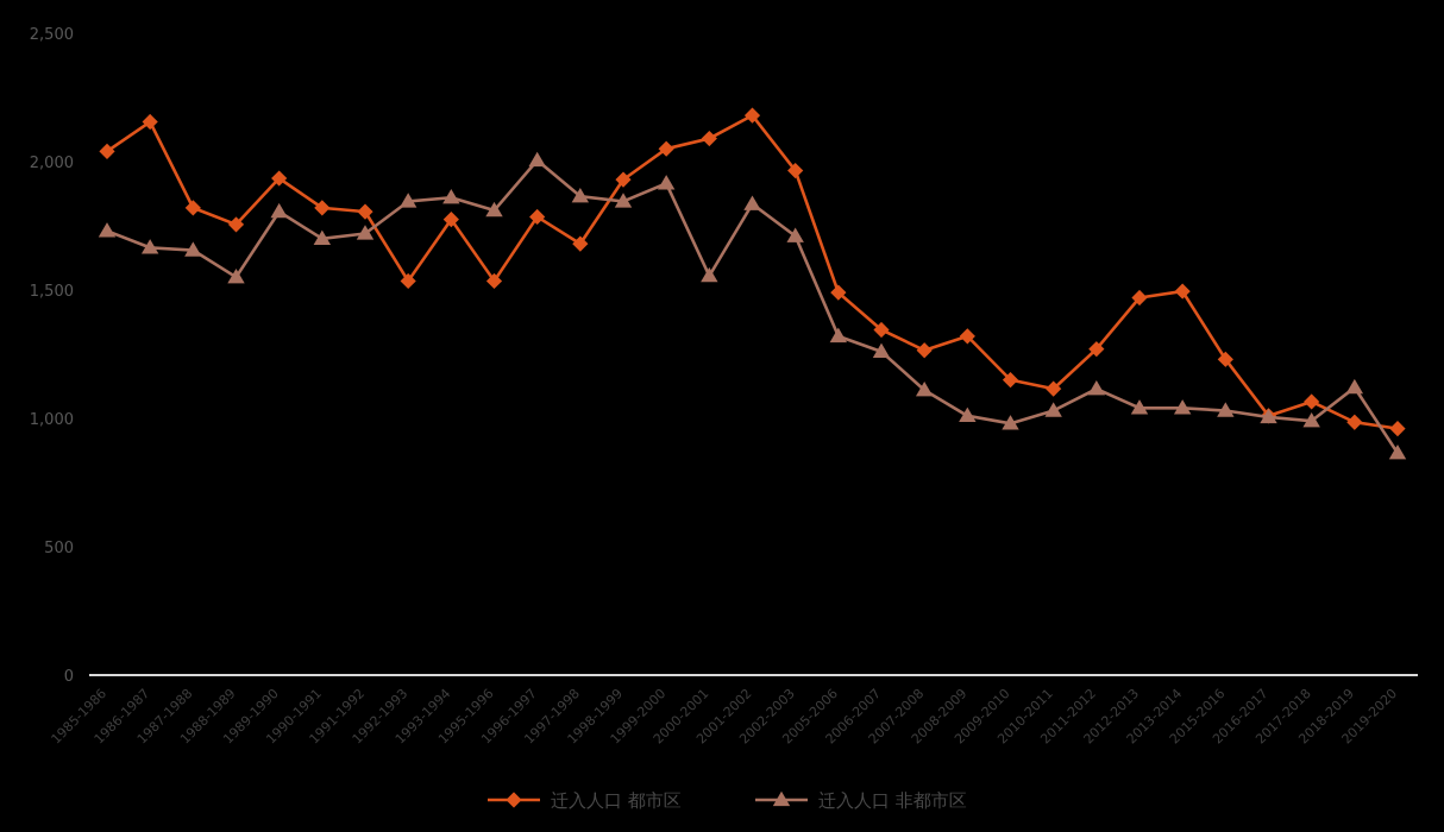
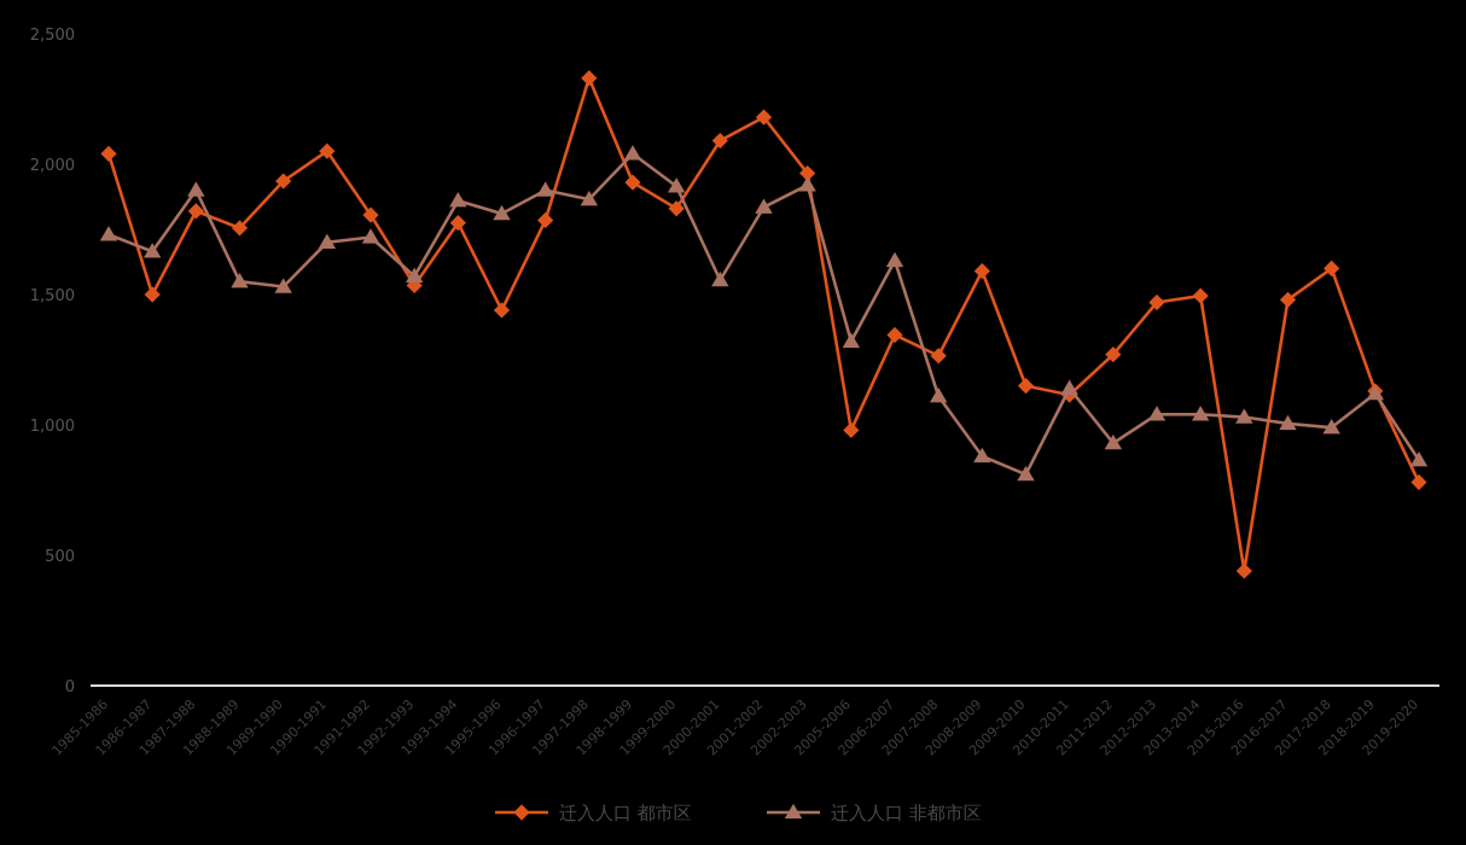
迁入人口 都市区/1986-1987: 2160 -> 1500
迁入人口 非都市区/1987-1988: 1660 -> 1900
迁入人口 非都市区/1989-1990: 1800 -> 1530
迁入人口 都市区/1990-1991: 1820 -> 2050
迁入人口 非都市区/1992-1993: 1840 -> 1570
迁入人口 都市区/1995-1996: 1540 -> 1440
迁入人口 非都市区/1996-1997: 2000 -> 1900
迁入人口 都市区/1997-1998: 1680 -> 2330
迁入人口 非都市区/1998-1999: 1840 -> 2040
迁入人口 都市区/1999-2000: 2050 -> 1830
迁入人口 非都市区/2002-2003: 1710 -> 1920
迁入人口 都市区/2005-2006: 1490 -> 980
迁入人口 非都市区/2006-2007: 1260 -> 1630
迁入人口 都市区/2008-2009: 1320 -> 1590
迁入人口 非都市区/2008-2009: 1010 -> 880
迁入人口 非都市区/2009-2010: 980 -> 810
迁入人口 非都市区/2010-2011: 1030 -> 1140
迁入人口 非都市区/2011-2012: 1120 -> 930
迁入人口 都市区/2015-2016: 1230 -> 440
迁入人口 都市区/2016-2017: 1010 -> 1480
迁入人口 都市区/2017-2018: 1060 -> 1600
迁入人口 都市区/2018-2019: 980 -> 1130
迁入人口 都市区/2019-2020: 960 -> 780
